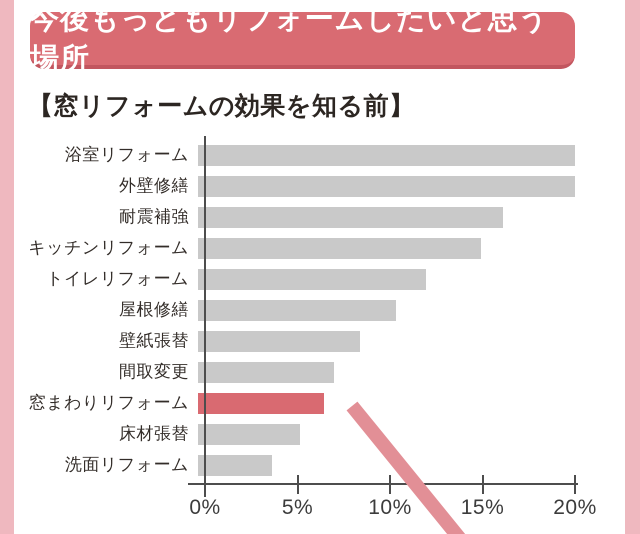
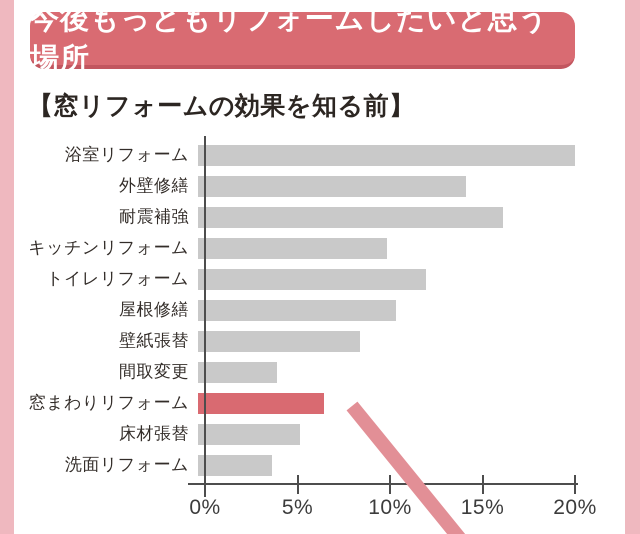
外壁修繕: 20.0% -> 14.2%
キッチンリフォーム: 15.0% -> 10.0%
間取変更: 7.2% -> 4.2%
